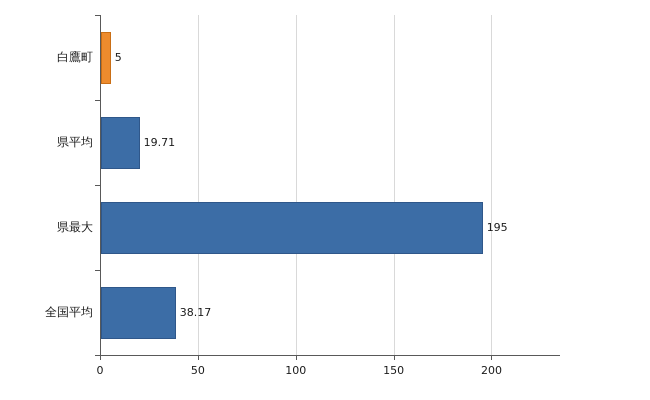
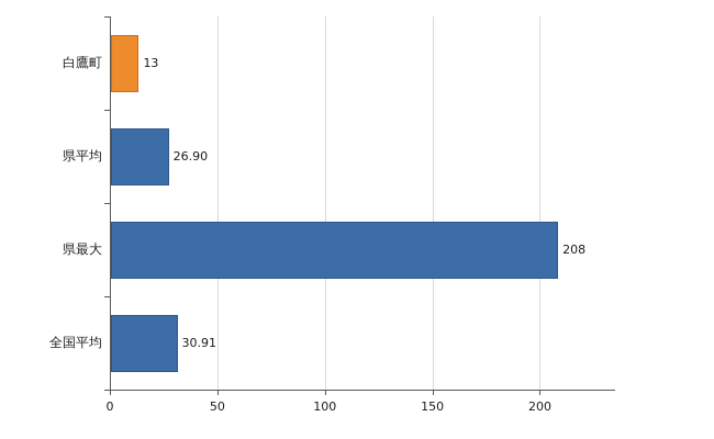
白鷹町: 5 -> 13
県平均: 19.71 -> 26.90
県最大: 195 -> 208
全国平均: 38.17 -> 30.91
